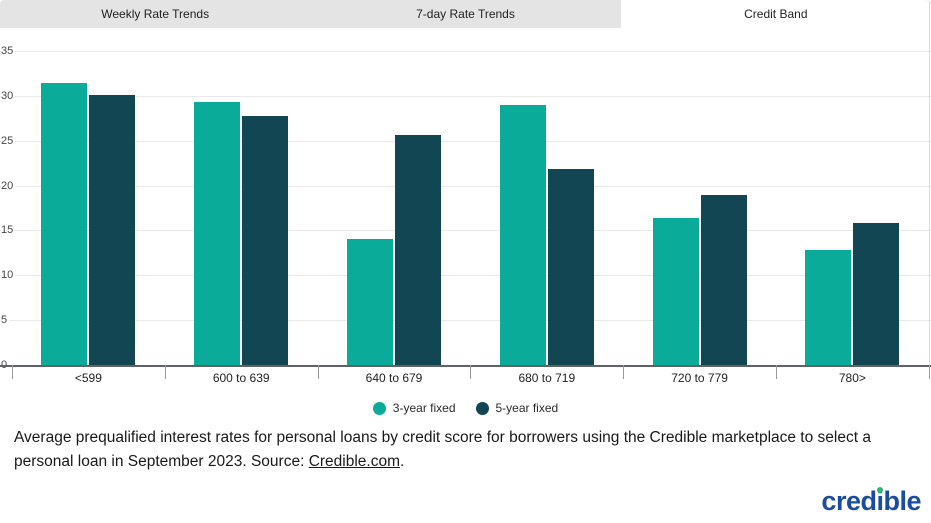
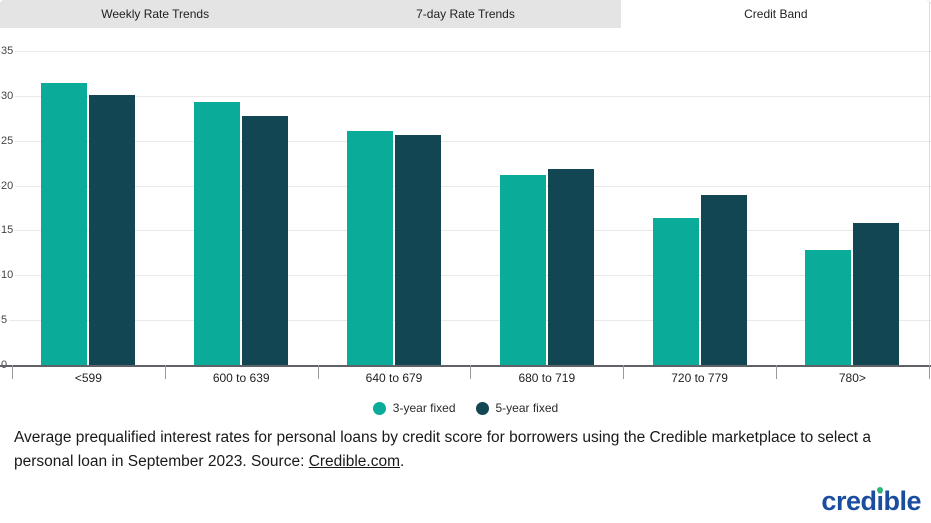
3-year fixed/640 to 679: 14 -> 26
3-year fixed/680 to 719: 29 -> 21
